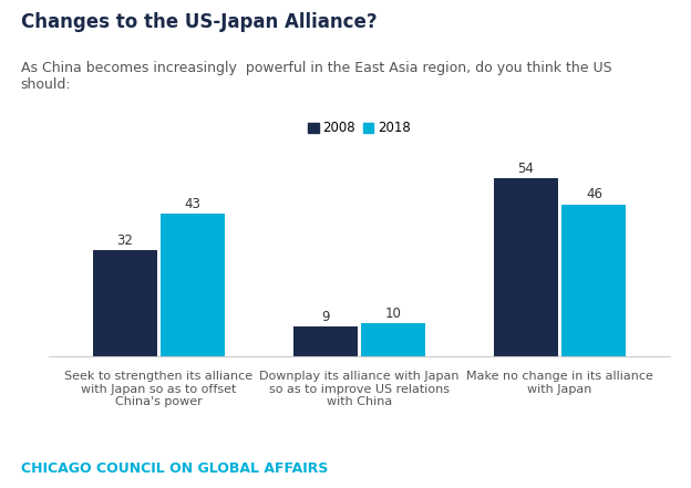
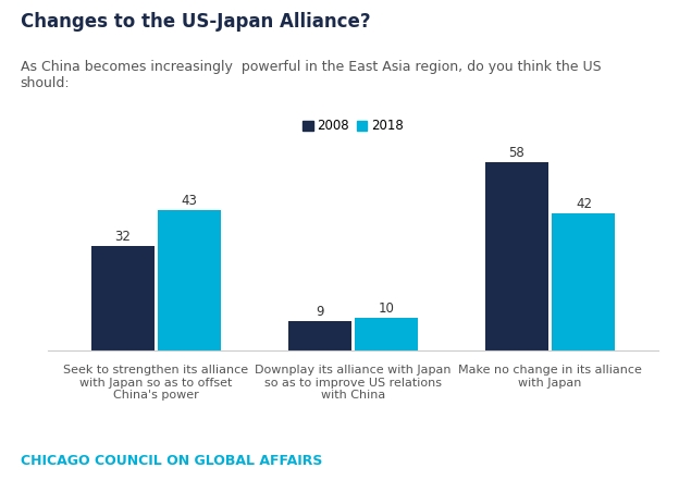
2008/Make no change in its alliance with Japan: 54 -> 58
2018/Make no change in its alliance with Japan: 46 -> 42
